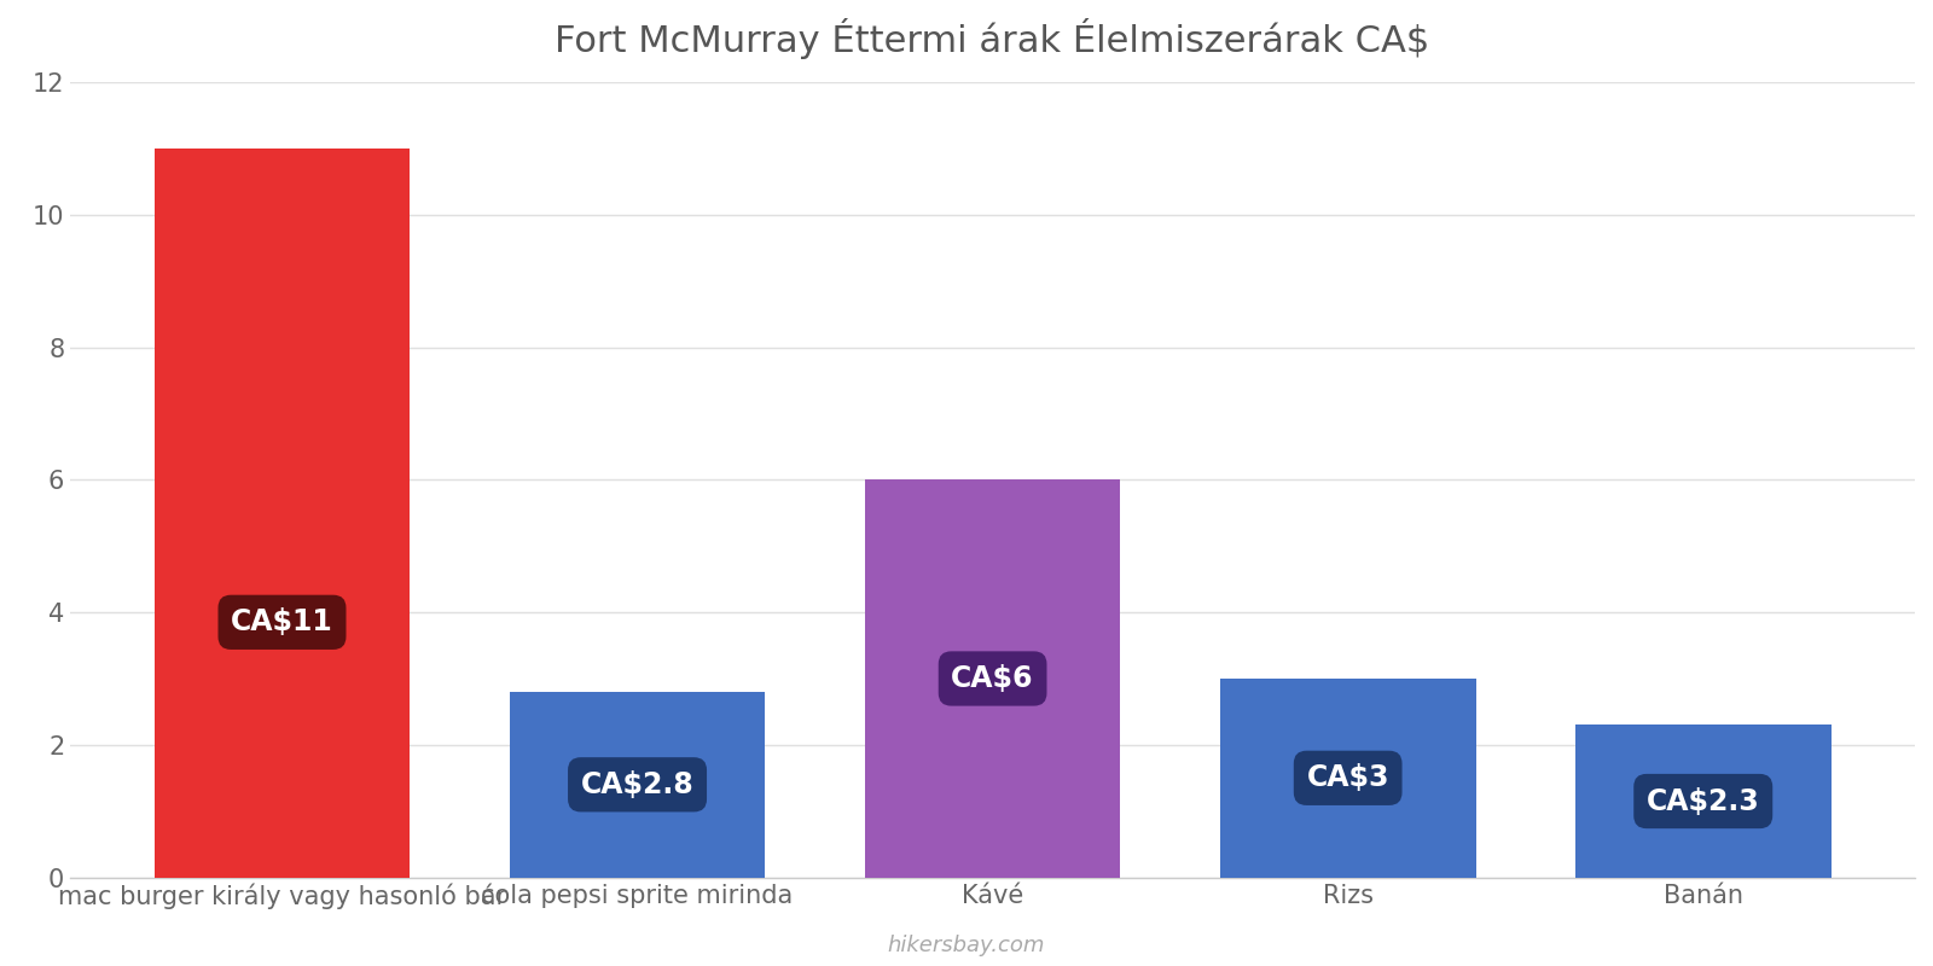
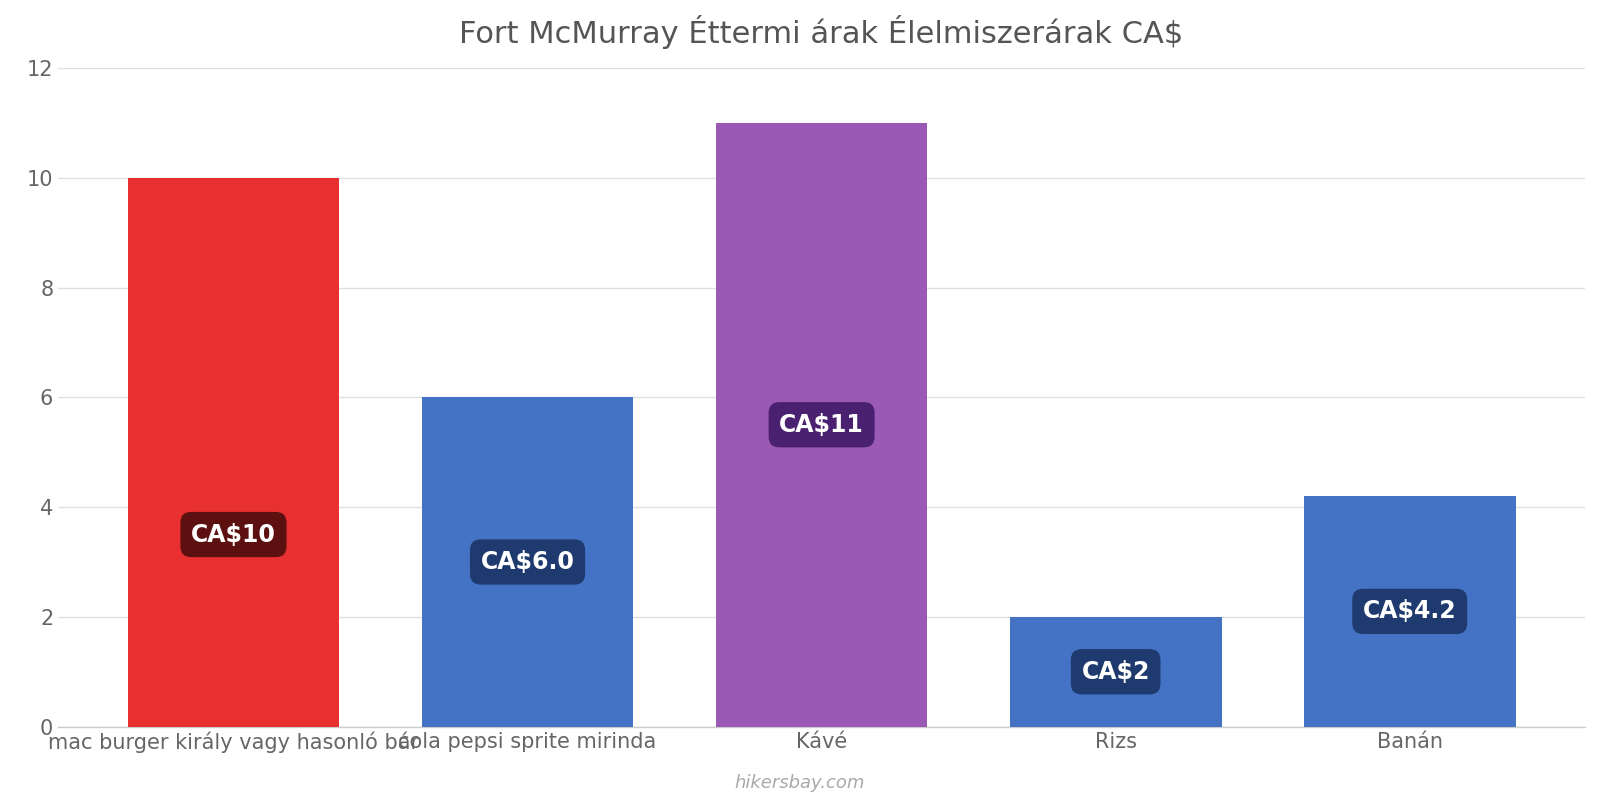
mac burger király vagy hasonló bár: CA$11 -> CA$10
cola pepsi sprite mirinda: CA$2.8 -> CA$6.0
Kávé: CA$6 -> CA$11
Rizs: CA$3 -> CA$2
Banán: CA$2.3 -> CA$4.2
